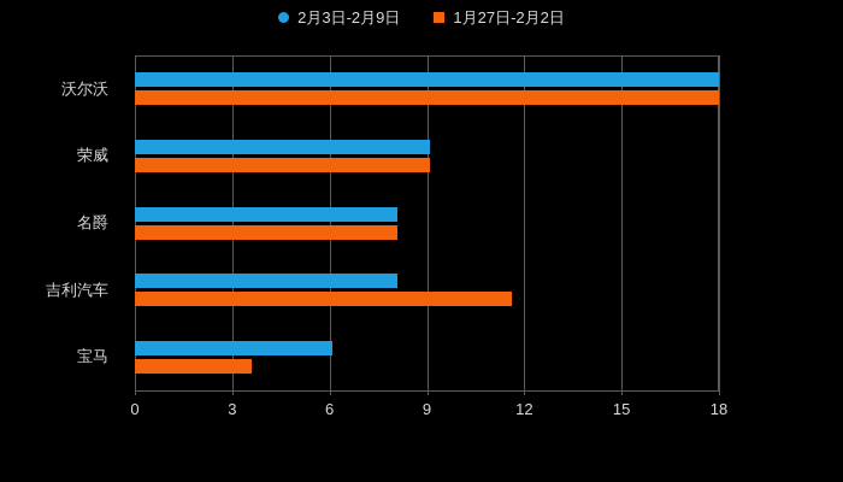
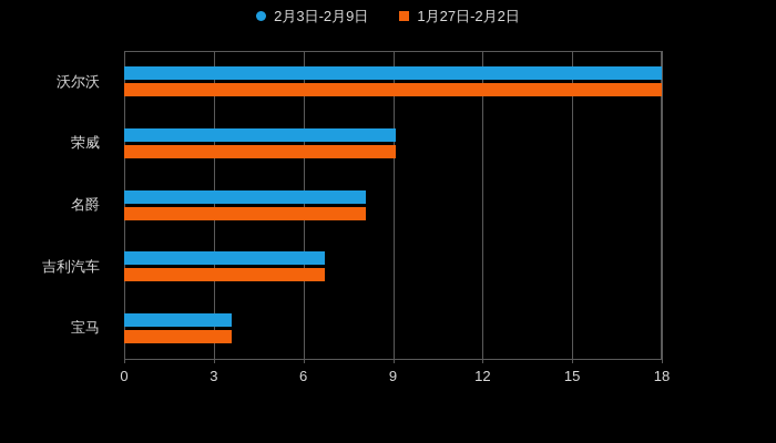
2月3日-2月9日/吉利汽车: 8.1 -> 6.7
1月27日-2月2日/吉利汽车: 11.6 -> 6.7
2月3日-2月9日/宝马: 6.1 -> 3.6
